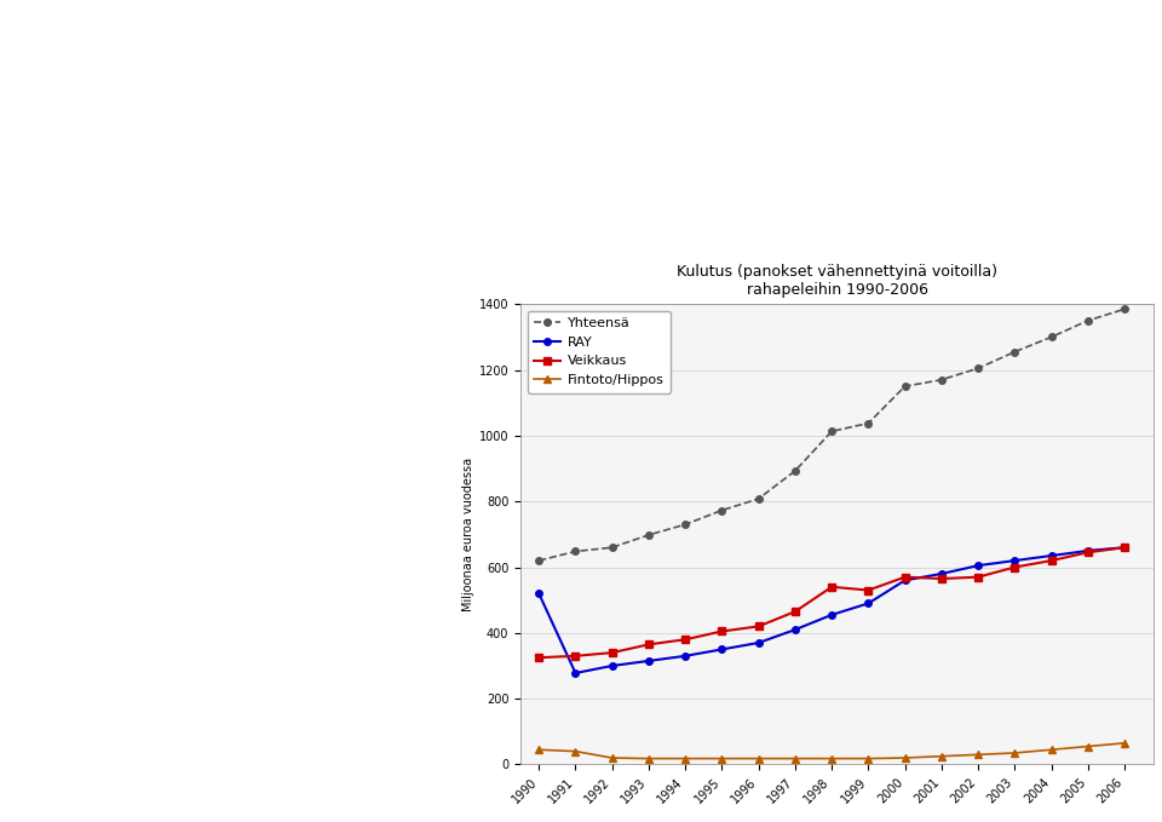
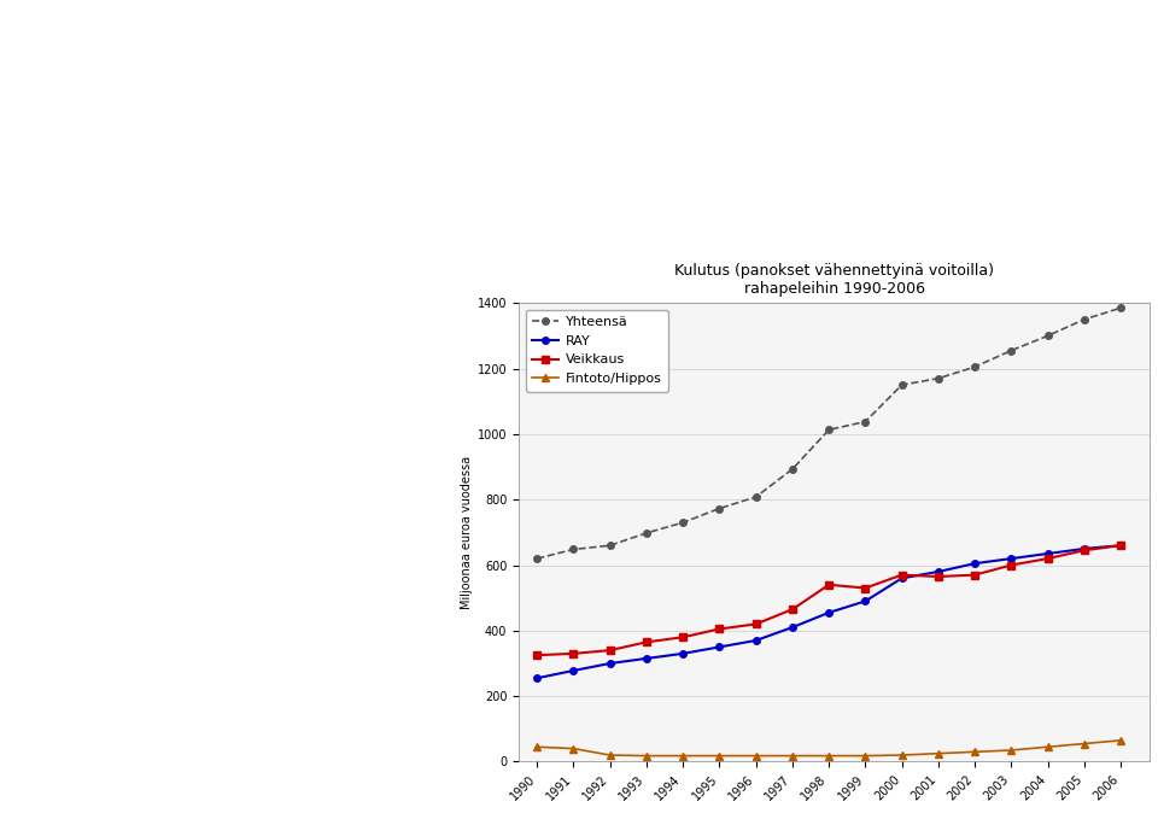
RAY/1990: 520 -> 255
